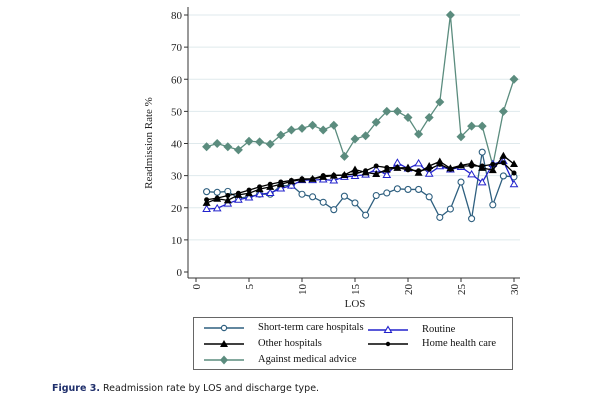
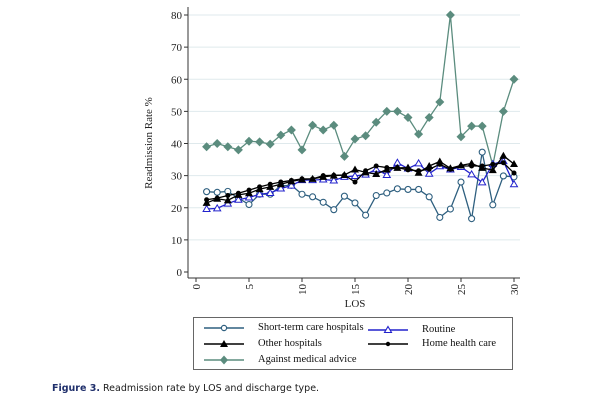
Short-term care hospitals/5: 23 -> 21
Against medical advice/10: 45 -> 38
Home health care/15: 30 -> 28
